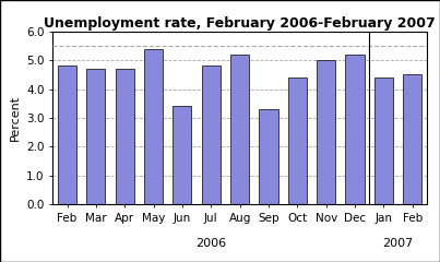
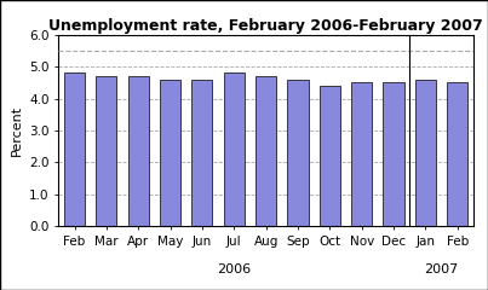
May: 5.4 -> 4.6
Jun: 3.4 -> 4.6
Aug: 5.2 -> 4.7
Sep: 3.3 -> 4.6
Nov: 5.0 -> 4.5
Dec: 5.2 -> 4.5
Jan: 4.4 -> 4.6
